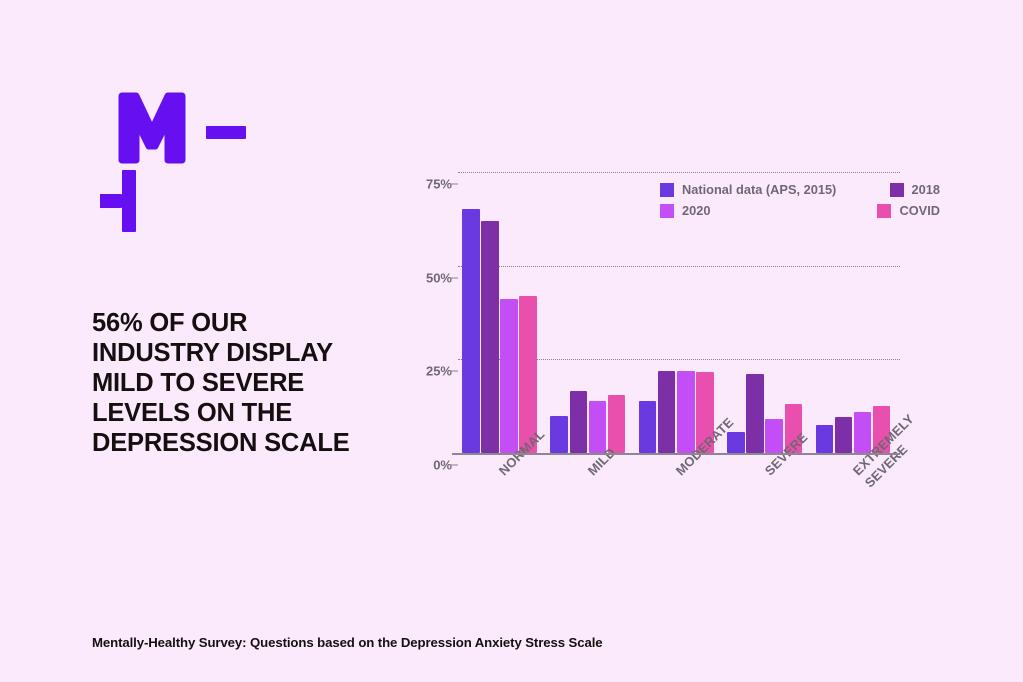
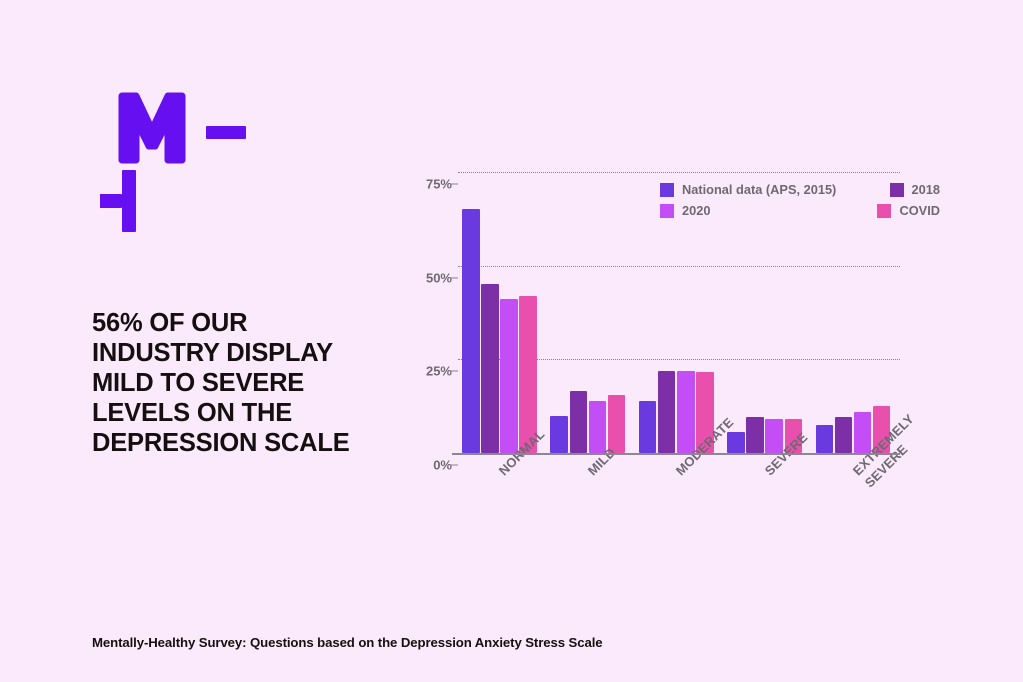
2018/NORMAL: 62% -> 45%
2018/SEVERE: 21% -> 10%
COVID/SEVERE: 13% -> 9%
